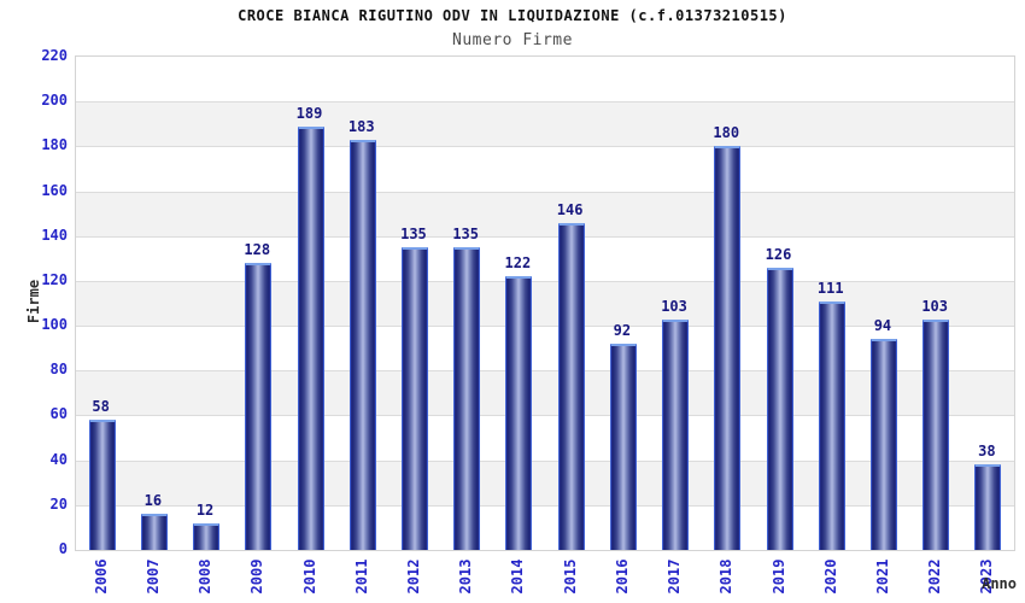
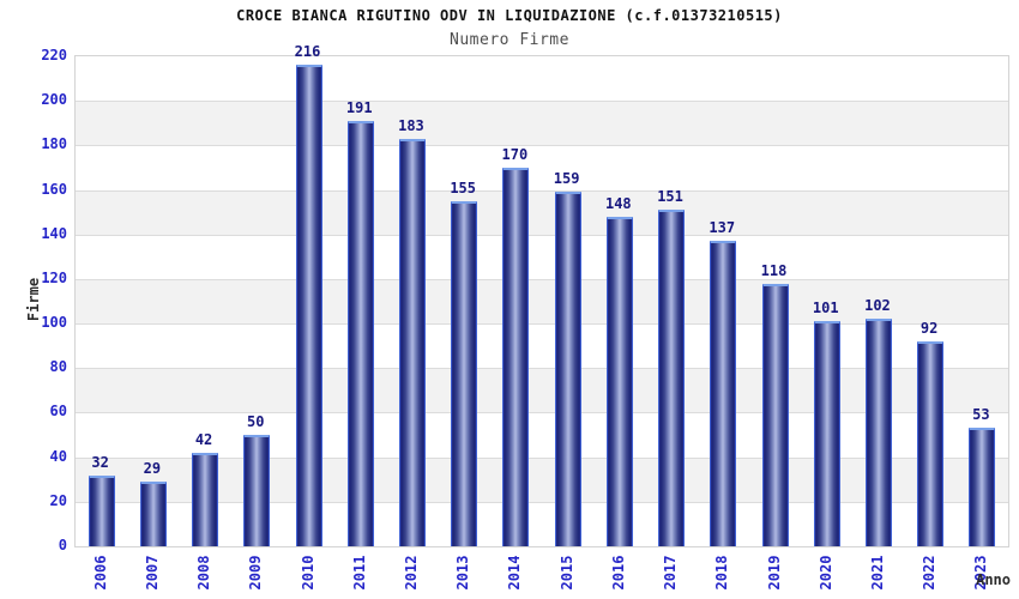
2006: 58 -> 32
2007: 16 -> 29
2008: 12 -> 42
2009: 128 -> 50
2010: 189 -> 216
2011: 183 -> 191
2012: 135 -> 183
2013: 135 -> 155
2014: 122 -> 170
2015: 146 -> 159
2016: 92 -> 148
2017: 103 -> 151
2018: 180 -> 137
2019: 126 -> 118
2020: 111 -> 101
2021: 94 -> 102
2022: 103 -> 92
2023: 38 -> 53
